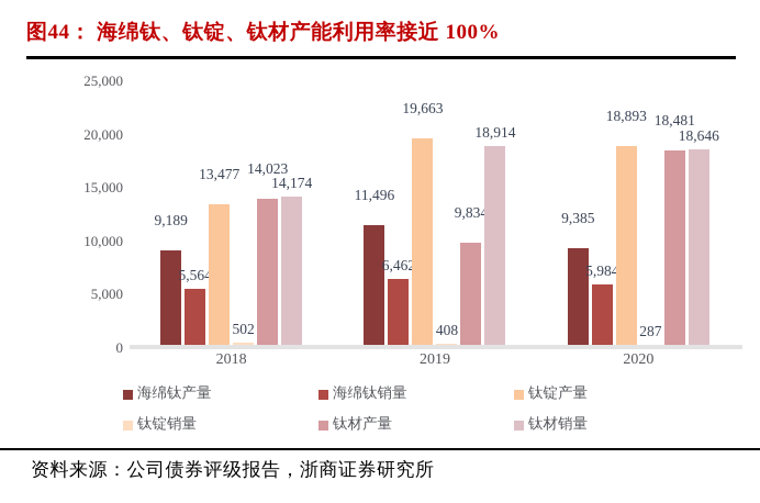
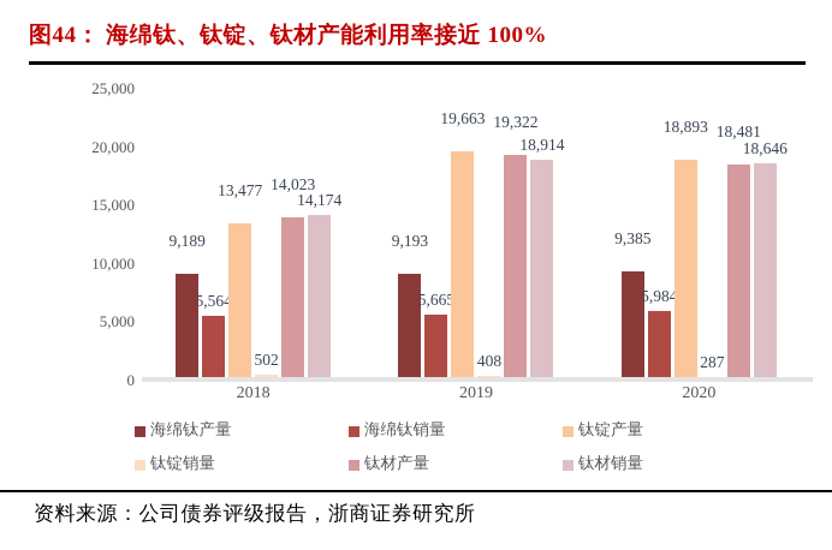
海绵钛产量/2019: 11,496 -> 9,193
海绵钛销量/2019: 6,462 -> 5,665
钛材产量/2019: 9,834 -> 19,322
